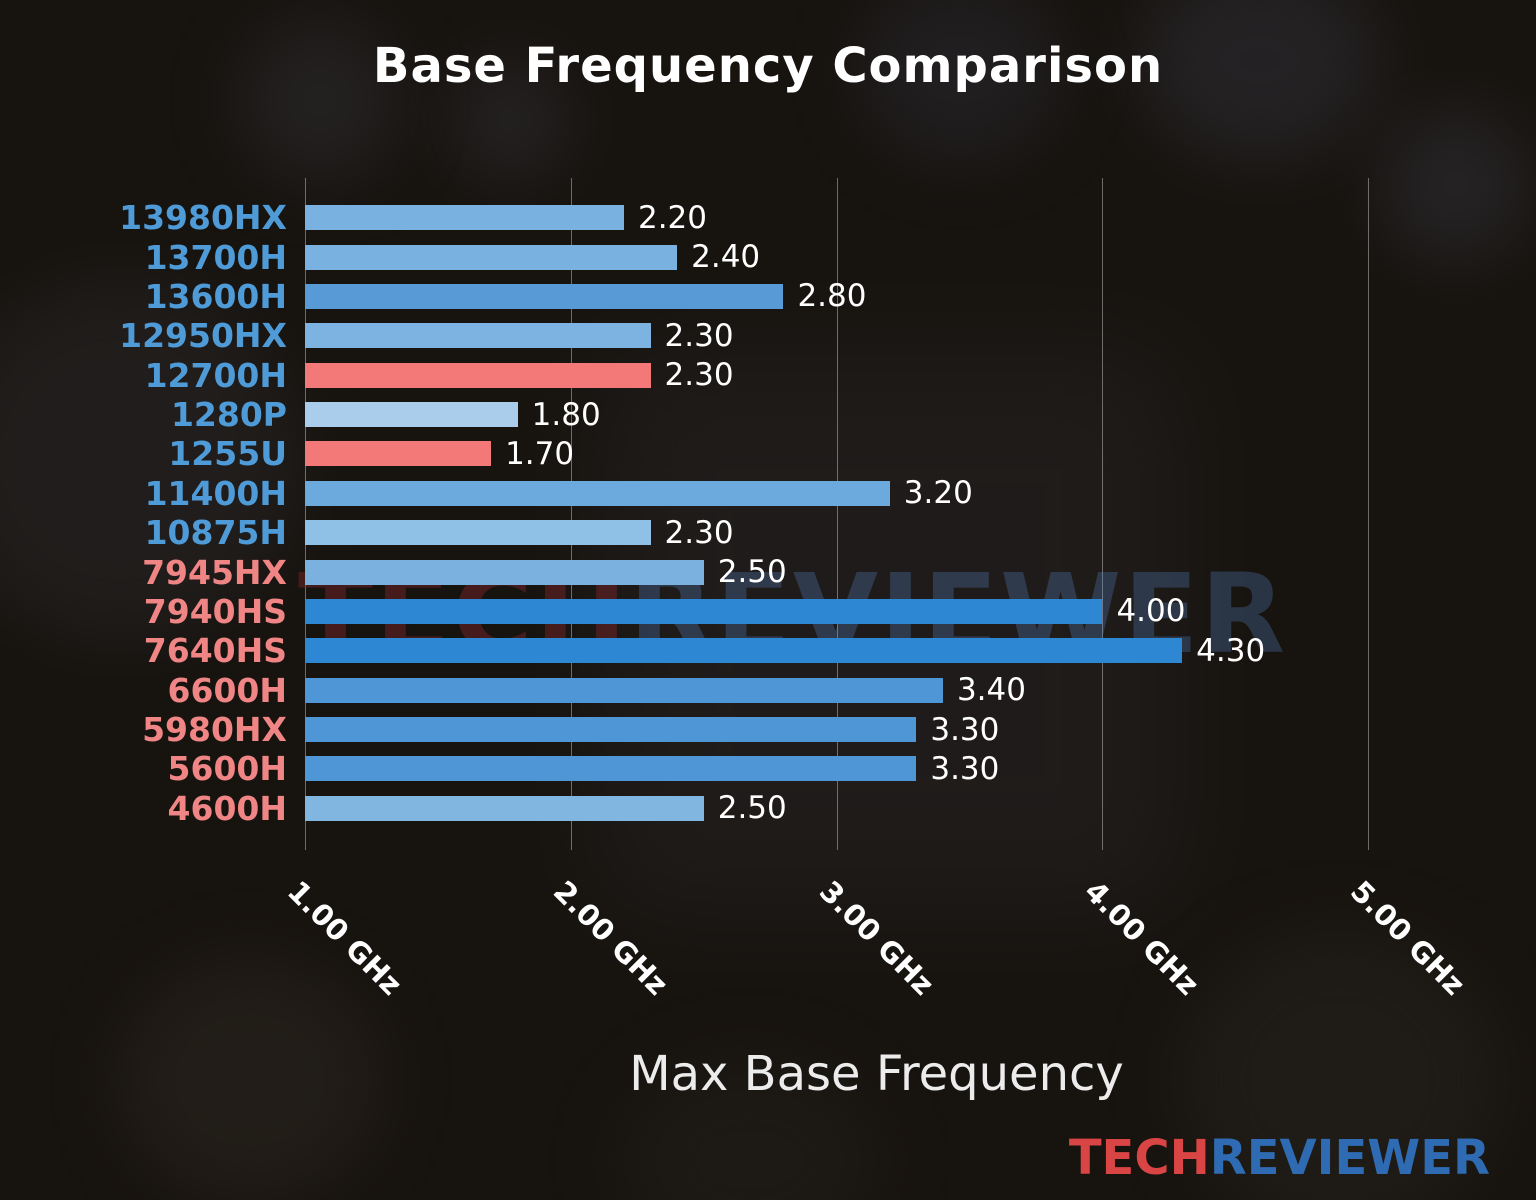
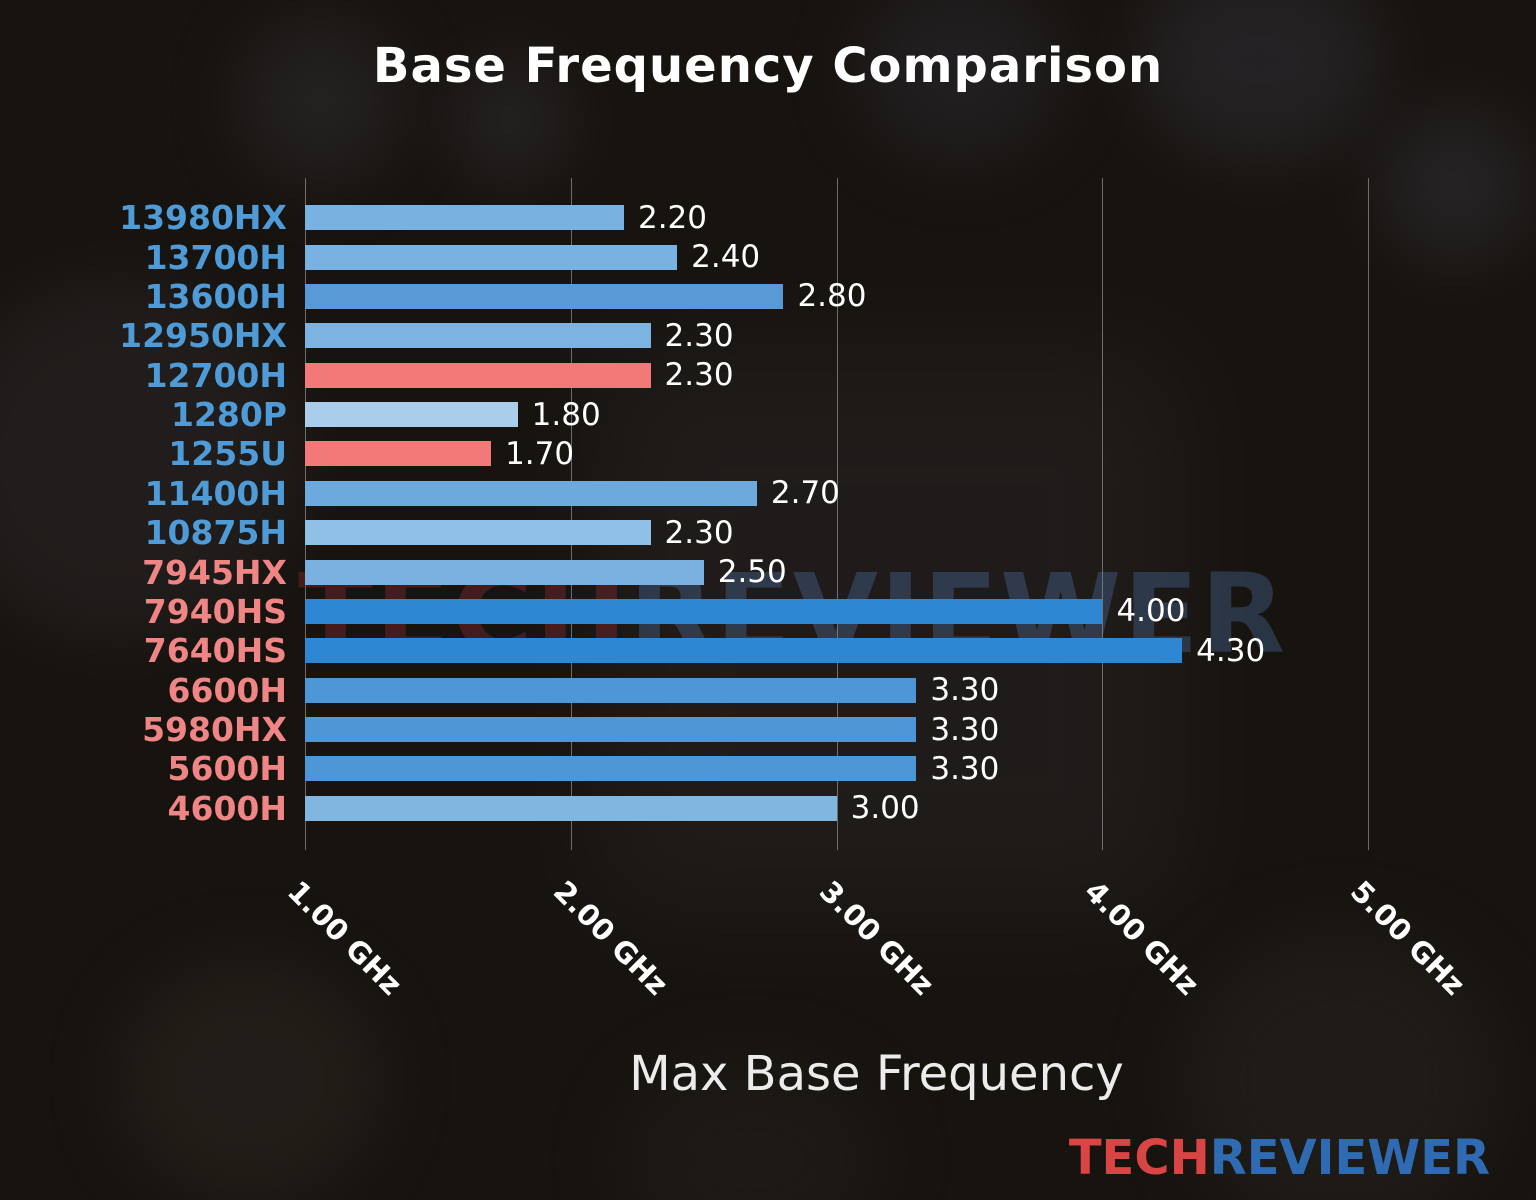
11400H: 3.20 -> 2.70
6600H: 3.40 -> 3.30
4600H: 2.50 -> 3.00
